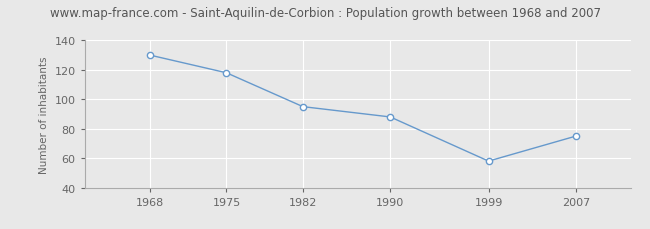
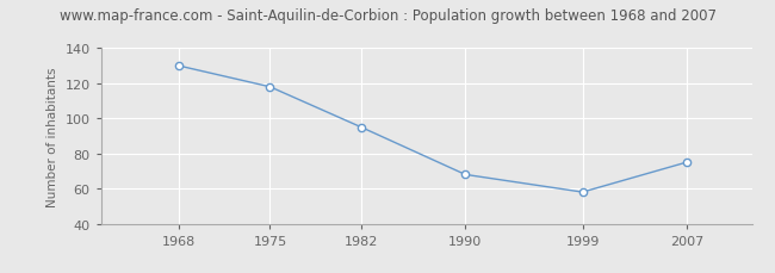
1990: 88 -> 68
